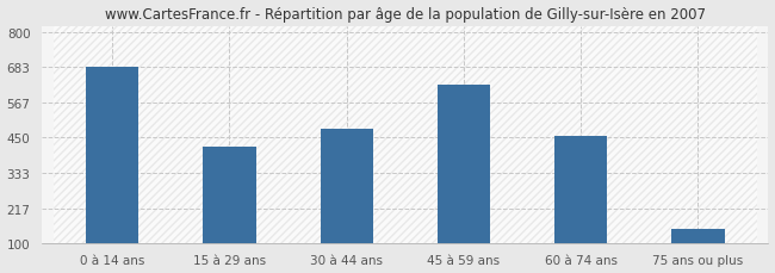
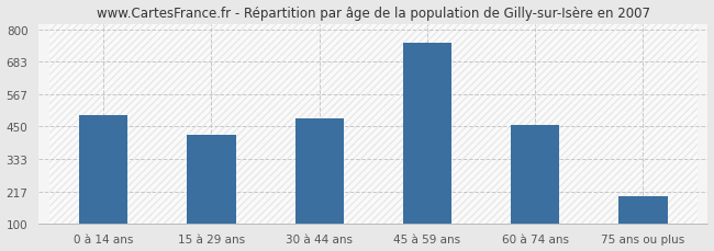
0 à 14 ans: 685 -> 490
45 à 59 ans: 625 -> 750
75 ans ou plus: 150 -> 200
